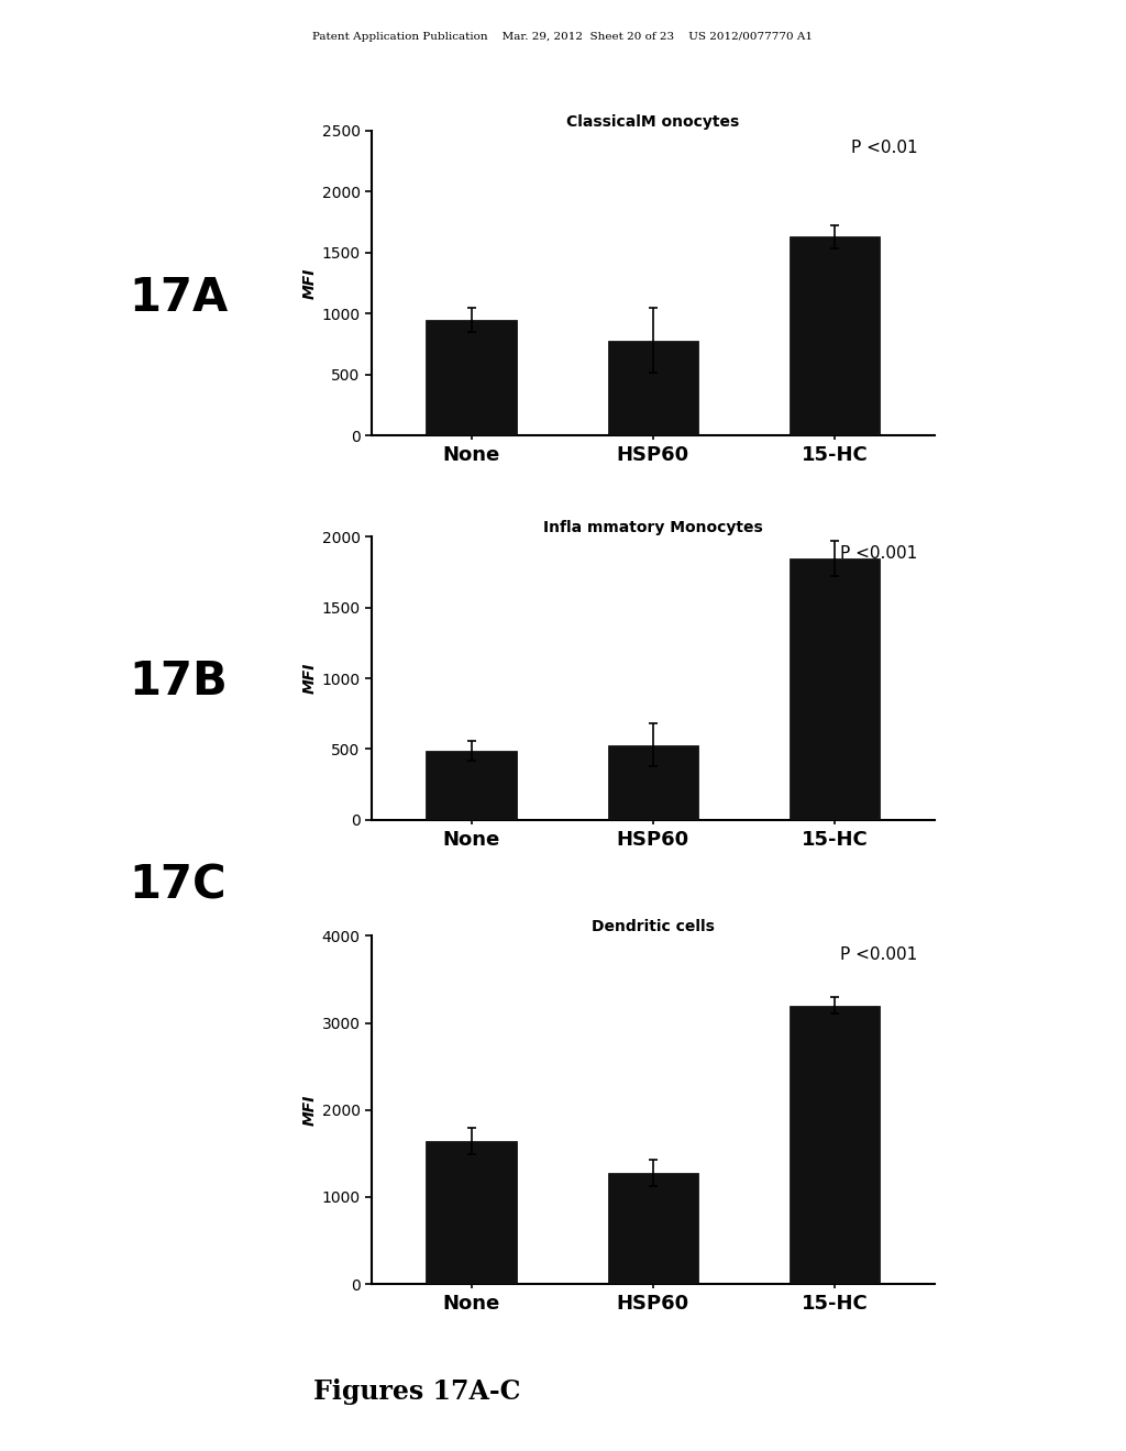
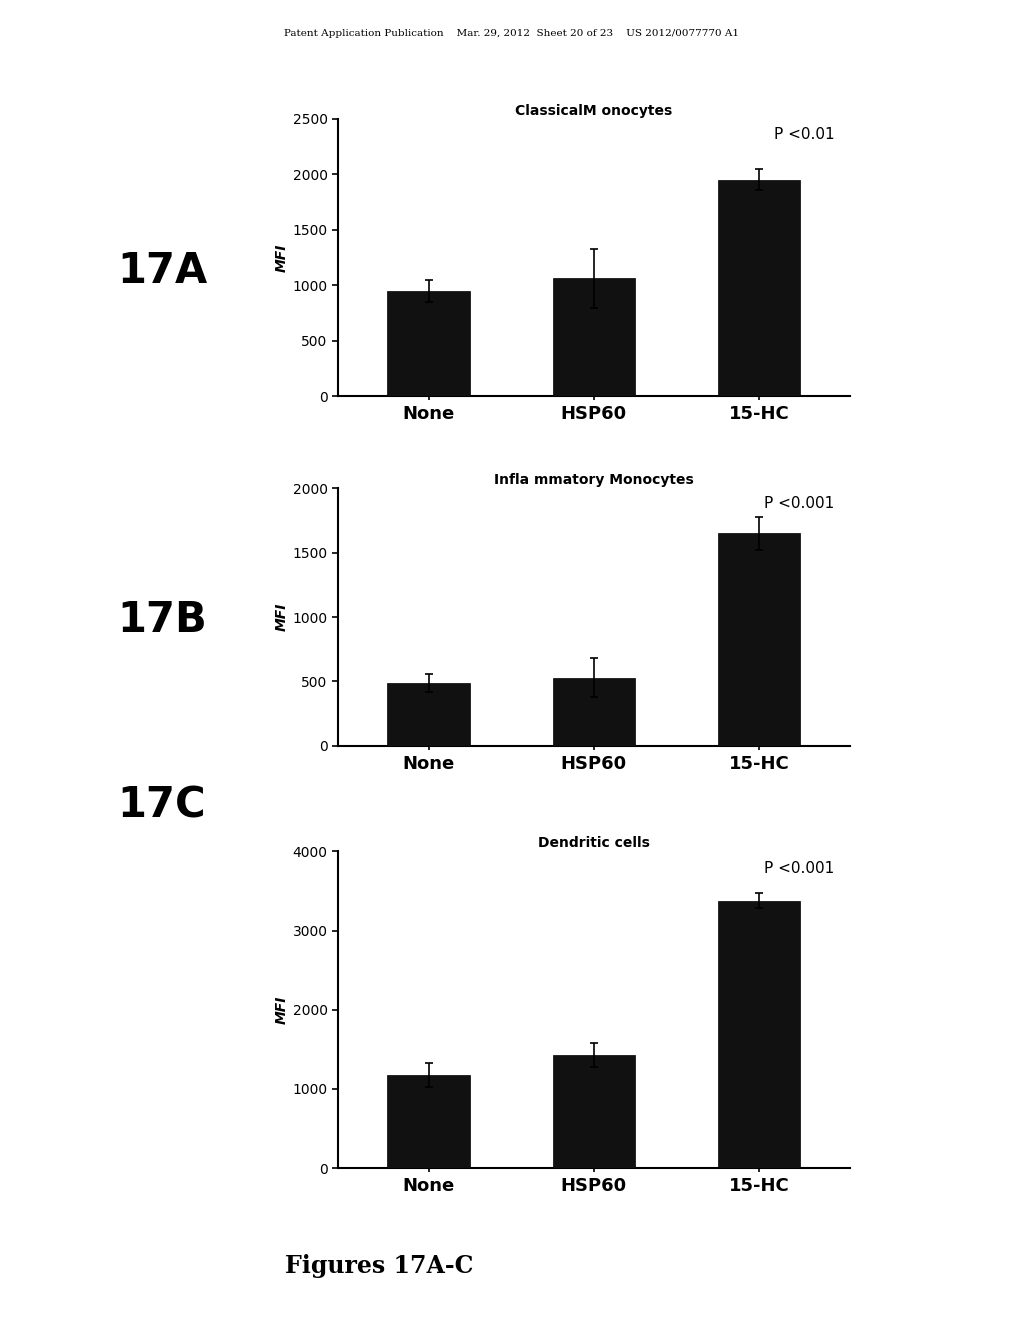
ClassicalM onocytes/HSP60: 780 -> 1060
ClassicalM onocytes/15-HC: 1630 -> 1950
Infla mmatory Monocytes/15-HC: 1850 -> 1650
Dendritic cells/None: 1640 -> 1180
Dendritic cells/HSP60: 1280 -> 1430
Dendritic cells/15-HC: 3200 -> 3380
